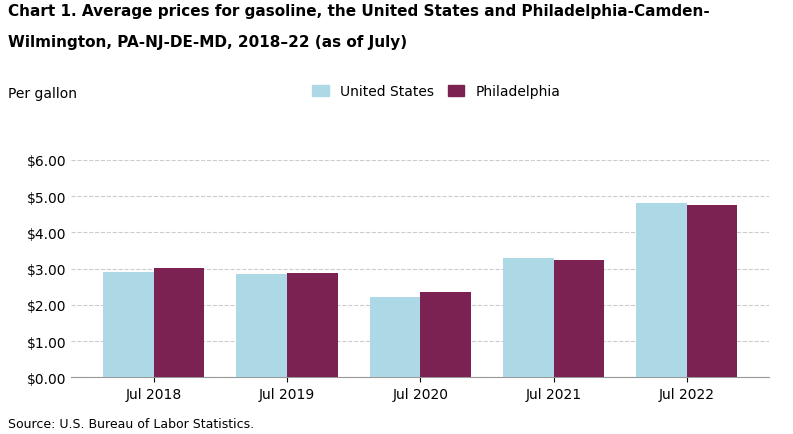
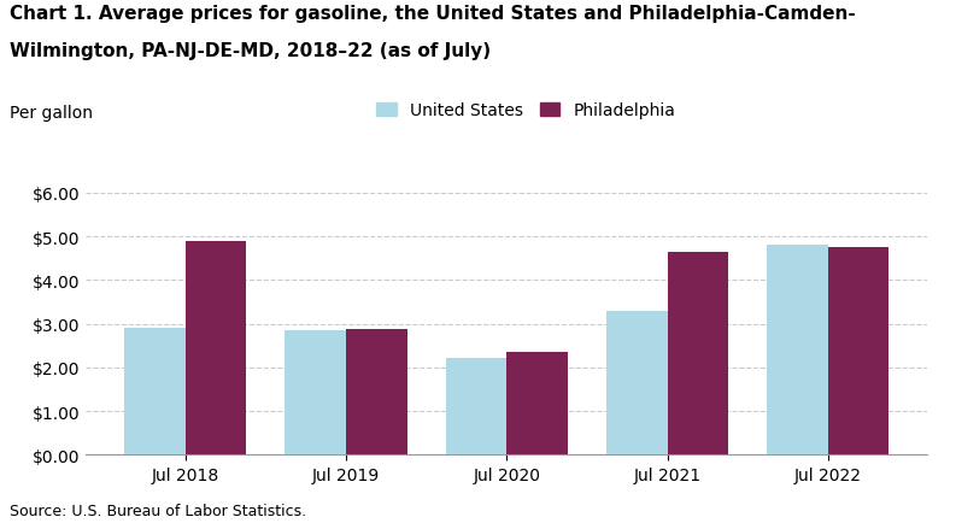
Philadelphia/Jul 2018: $3.01 -> $4.90
Philadelphia/Jul 2021: $3.24 -> $4.65
